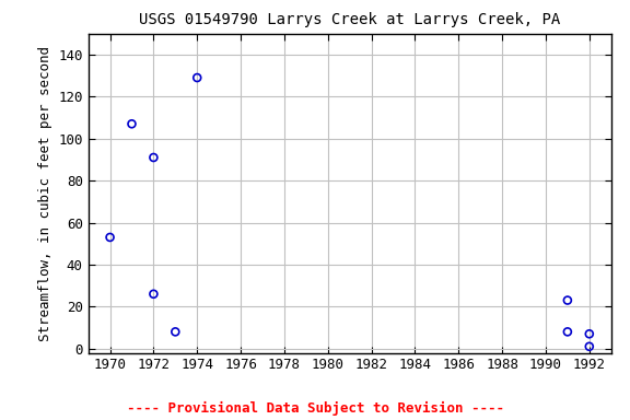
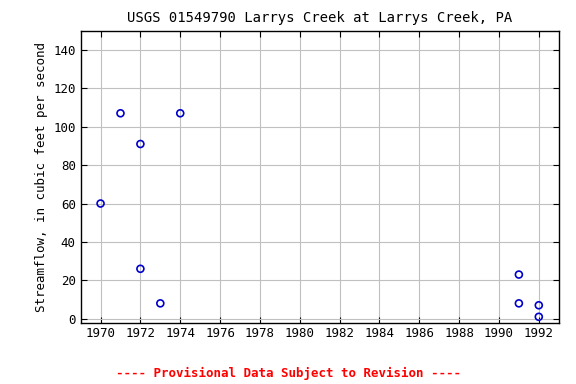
1970: 53 -> 60
1974: 129 -> 107
